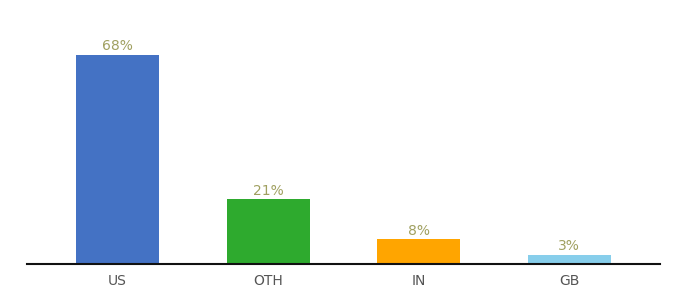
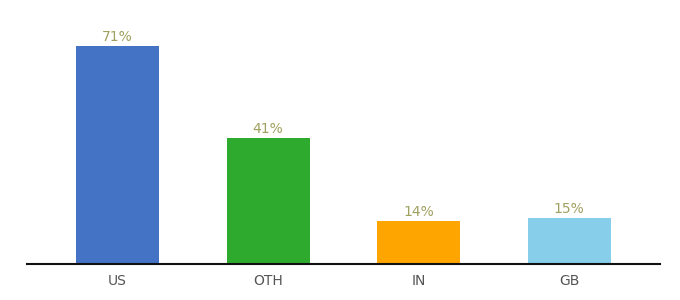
US: 68% -> 71%
OTH: 21% -> 41%
IN: 8% -> 14%
GB: 3% -> 15%
